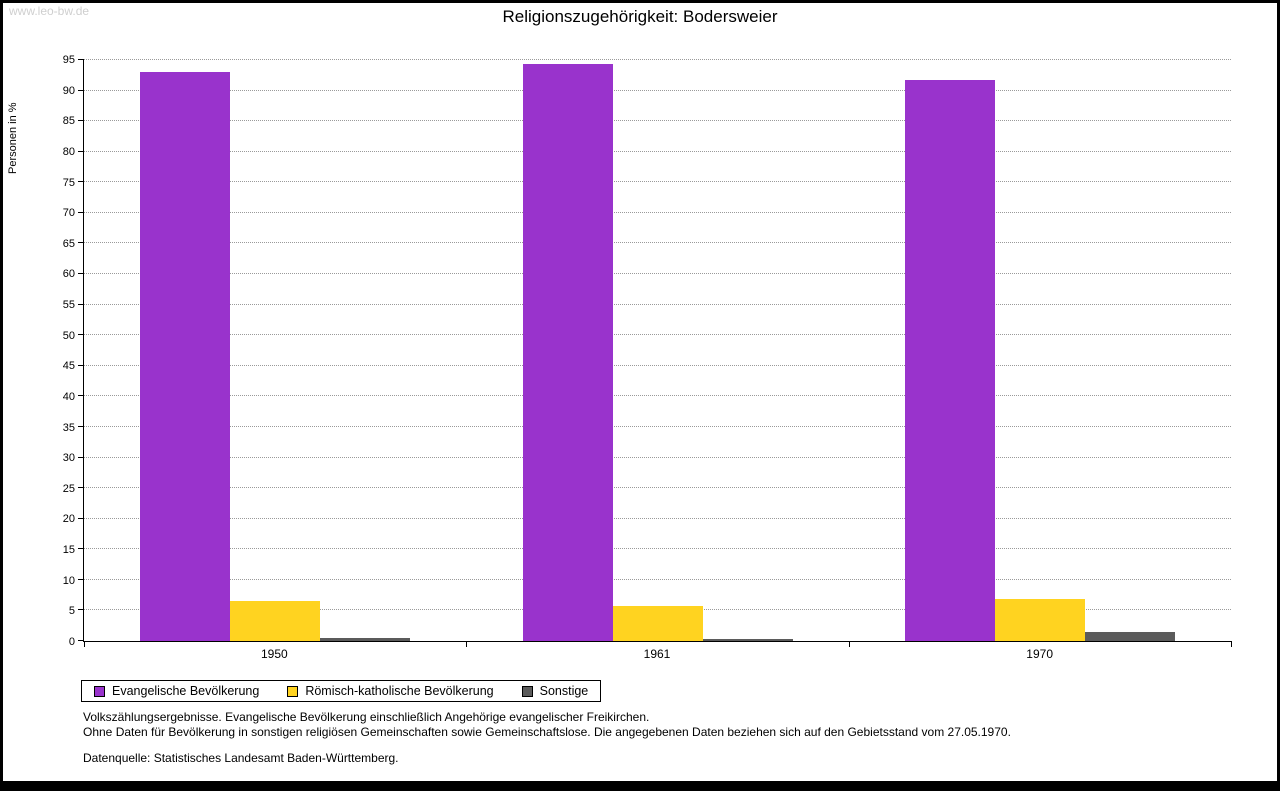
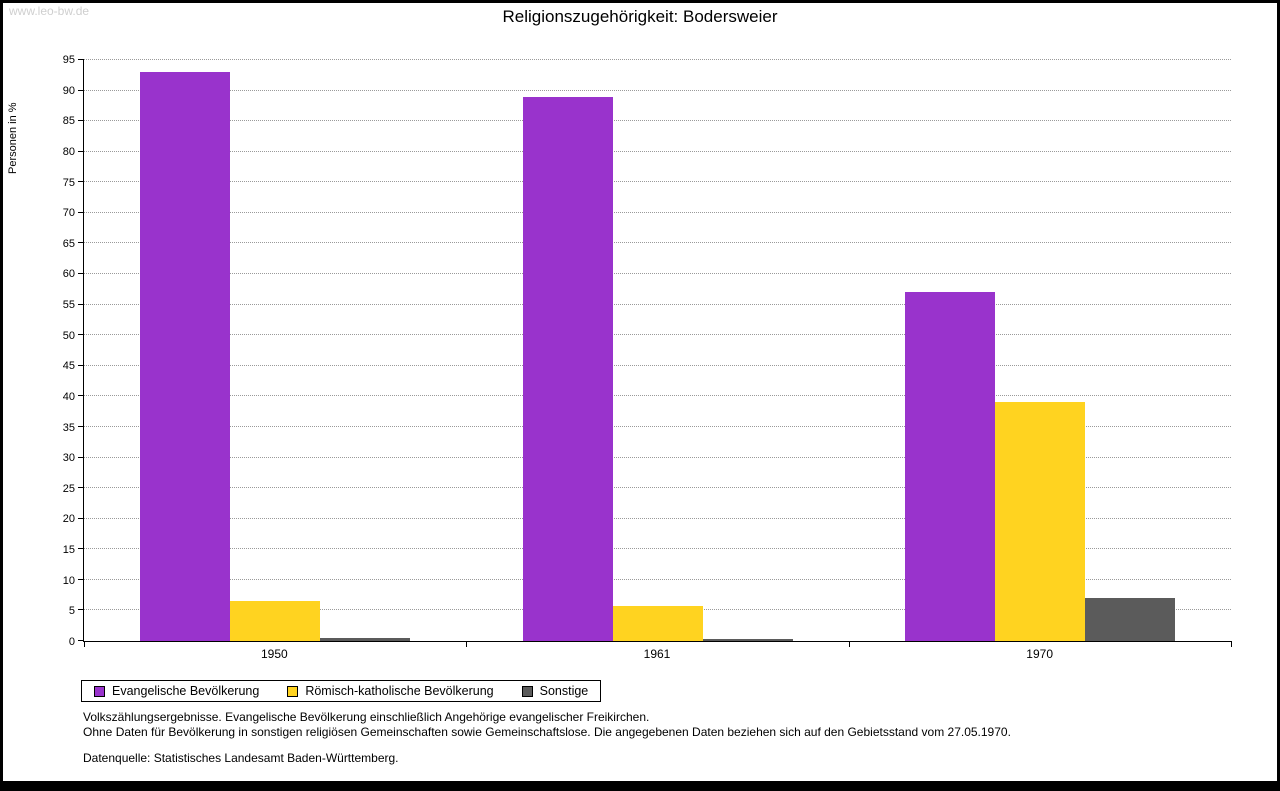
Evangelische Bevölkerung/1961: 94 -> 89
Evangelische Bevölkerung/1970: 92 -> 57
Römisch-katholische Bevölkerung/1970: 7 -> 39
Sonstige/1970: 1 -> 7
